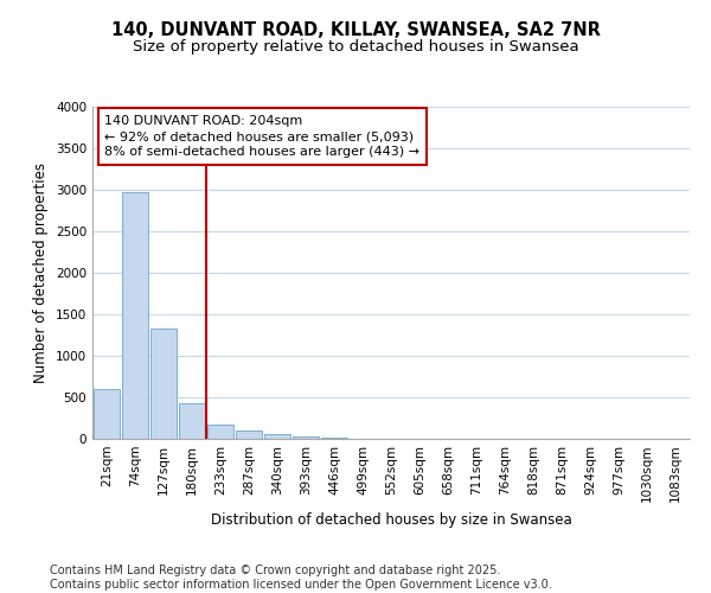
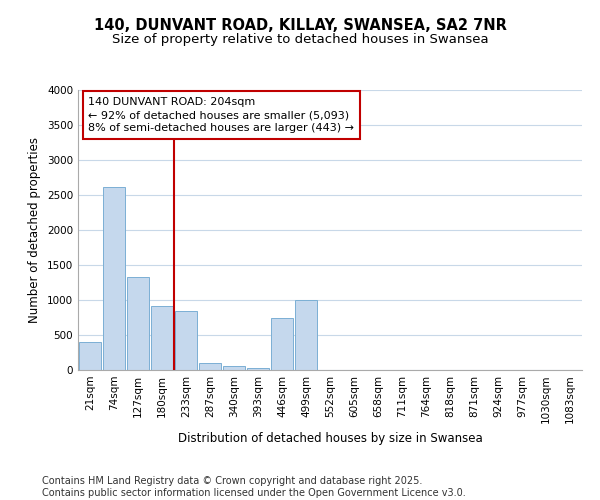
21sqm: 600 -> 400
74sqm: 2970 -> 2620
180sqm: 430 -> 920
233sqm: 180 -> 840
446sqm: 20 -> 740
499sqm: 0 -> 1000
